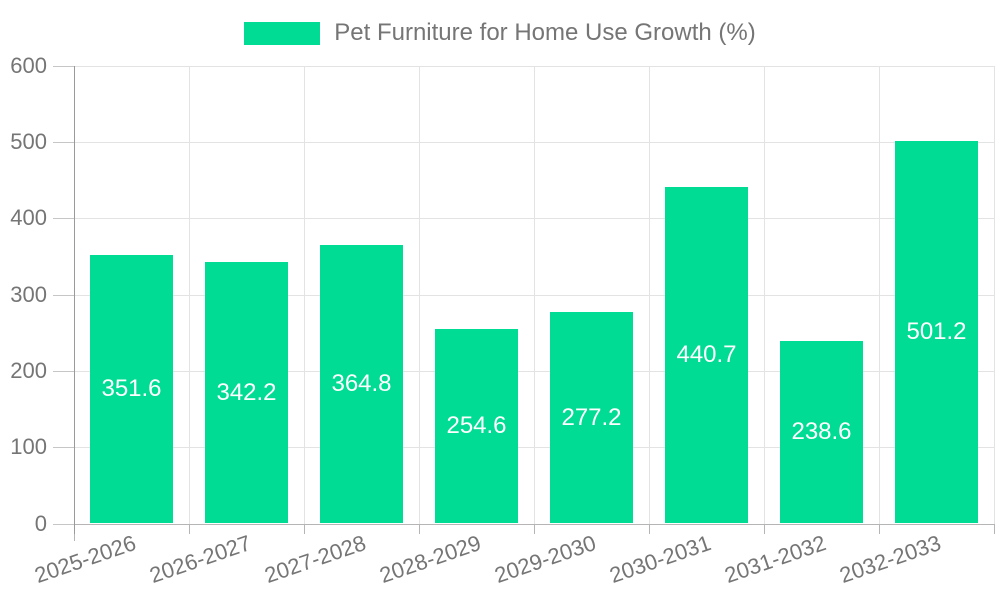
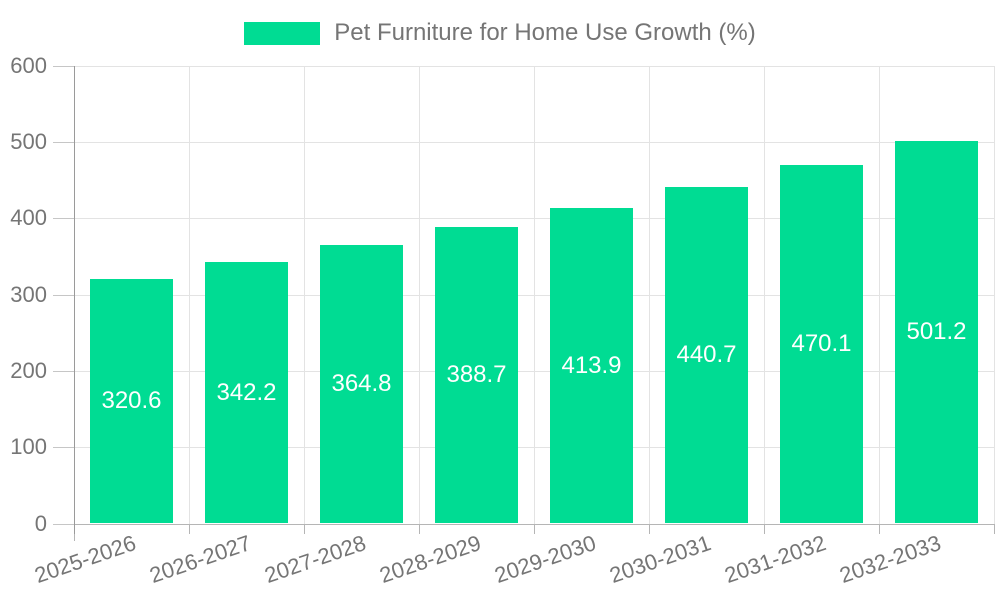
2025-2026: 351.6 -> 320.6
2028-2029: 254.6 -> 388.7
2029-2030: 277.2 -> 413.9
2031-2032: 238.6 -> 470.1
